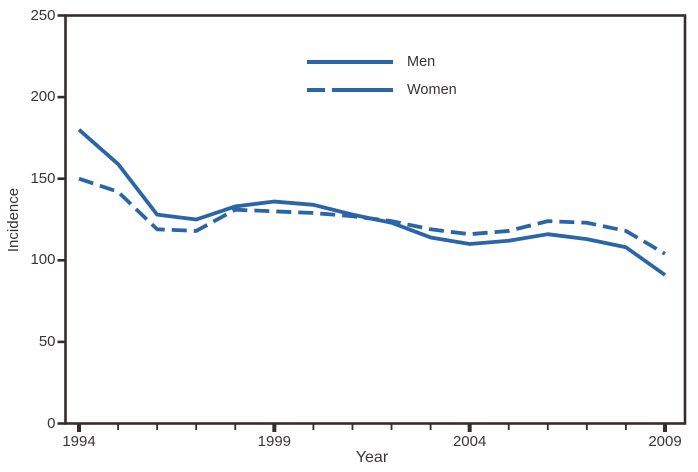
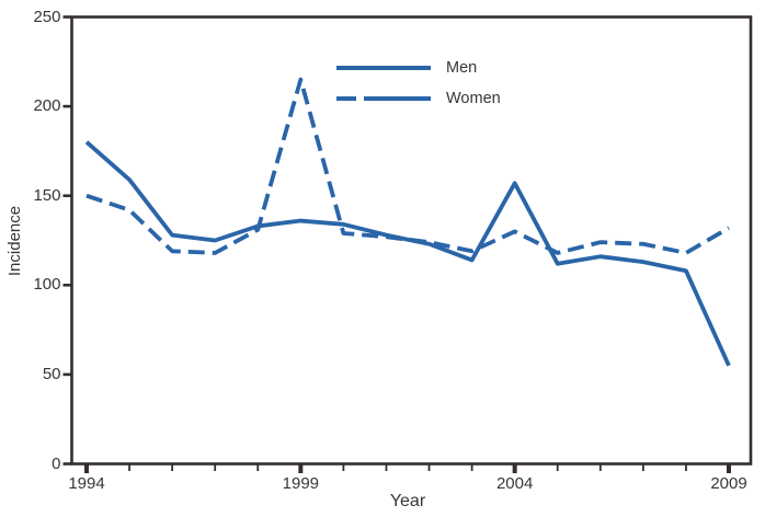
Women/1999: 130 -> 215
Men/2004: 110 -> 157
Women/2004: 116 -> 130
Men/2009: 91 -> 55
Women/2009: 104 -> 132
